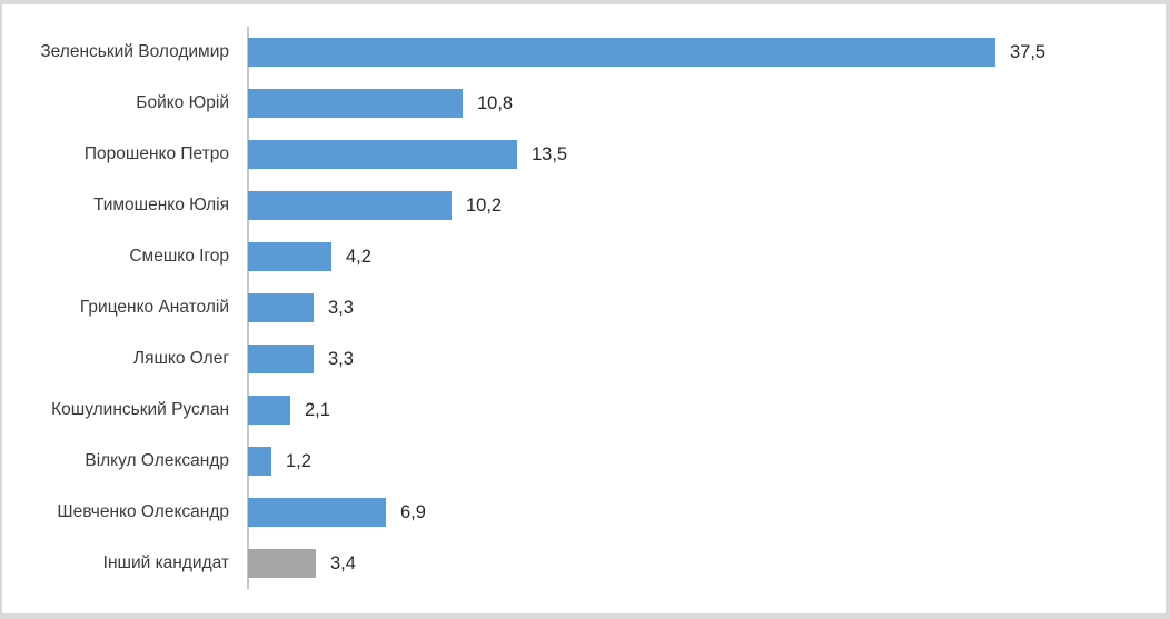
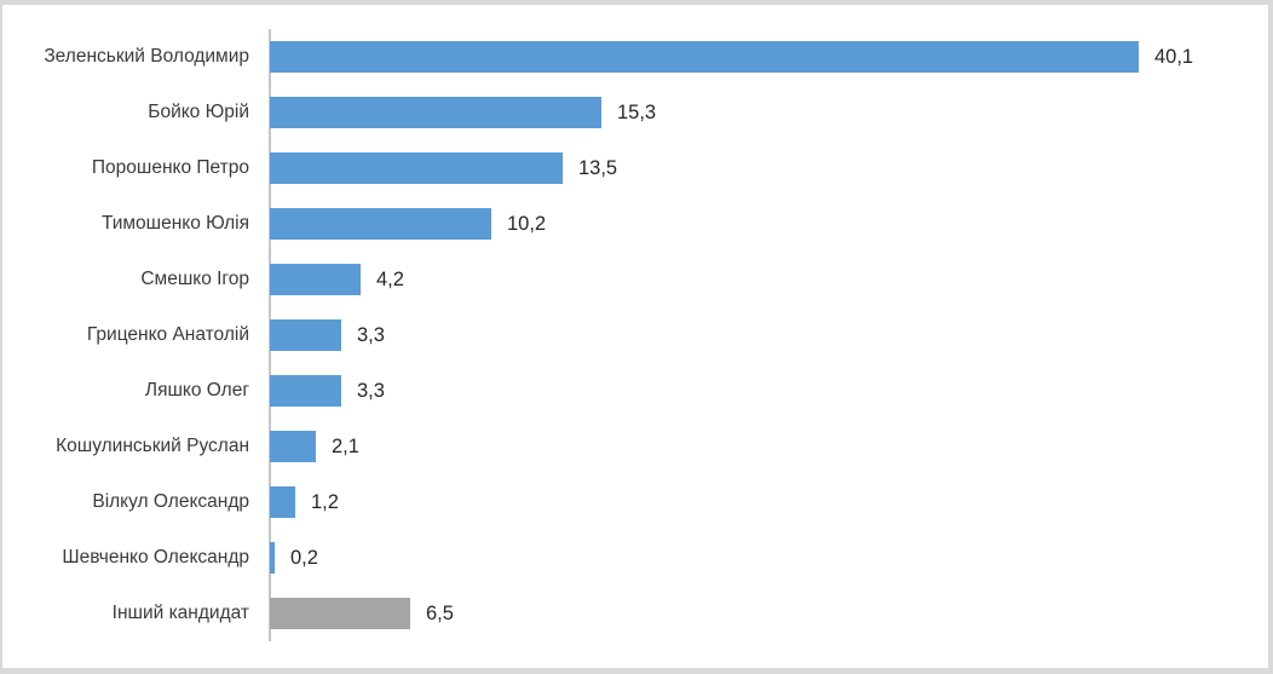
Зеленський Володимир: 37,5 -> 40,1
Бойко Юрій: 10,8 -> 15,3
Шевченко Олександр: 6,9 -> 0,2
Інший кандидат: 3,4 -> 6,5
